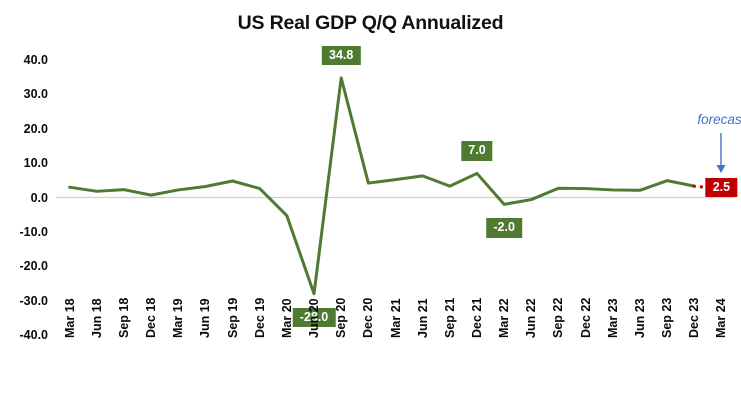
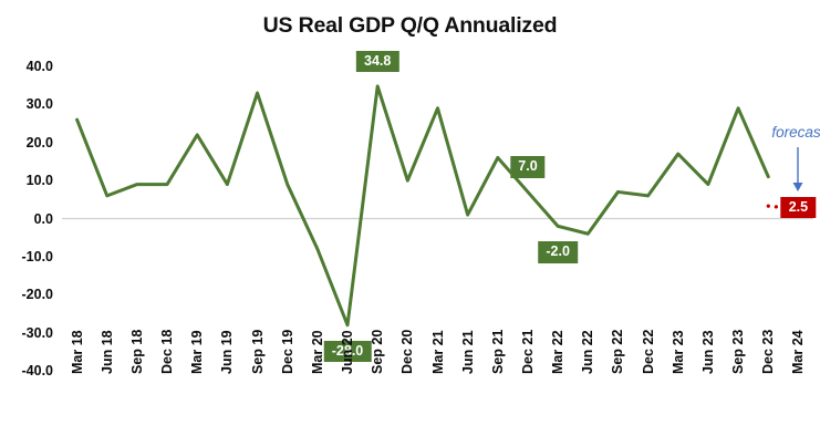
US Real GDP Q/Q Annualized/Mar 18: 3 -> 26
US Real GDP Q/Q Annualized/Jun 18: 2 -> 6
US Real GDP Q/Q Annualized/Sep 18: 2 -> 9
US Real GDP Q/Q Annualized/Dec 18: 1 -> 9
US Real GDP Q/Q Annualized/Mar 19: 2 -> 22
US Real GDP Q/Q Annualized/Jun 19: 3 -> 9
US Real GDP Q/Q Annualized/Sep 19: 5 -> 33
US Real GDP Q/Q Annualized/Dec 19: 3 -> 9
US Real GDP Q/Q Annualized/Mar 20: -5 -> -8
US Real GDP Q/Q Annualized/Dec 20: 4 -> 10
US Real GDP Q/Q Annualized/Mar 21: 5 -> 29
US Real GDP Q/Q Annualized/Jun 21: 6 -> 1
US Real GDP Q/Q Annualized/Sep 21: 3 -> 16
US Real GDP Q/Q Annualized/Jun 22: -1 -> -4
US Real GDP Q/Q Annualized/Sep 22: 3 -> 7
US Real GDP Q/Q Annualized/Dec 22: 3 -> 6
US Real GDP Q/Q Annualized/Mar 23: 2 -> 17
US Real GDP Q/Q Annualized/Jun 23: 2 -> 9
US Real GDP Q/Q Annualized/Sep 23: 5 -> 29
US Real GDP Q/Q Annualized/Dec 23: 3 -> 11
